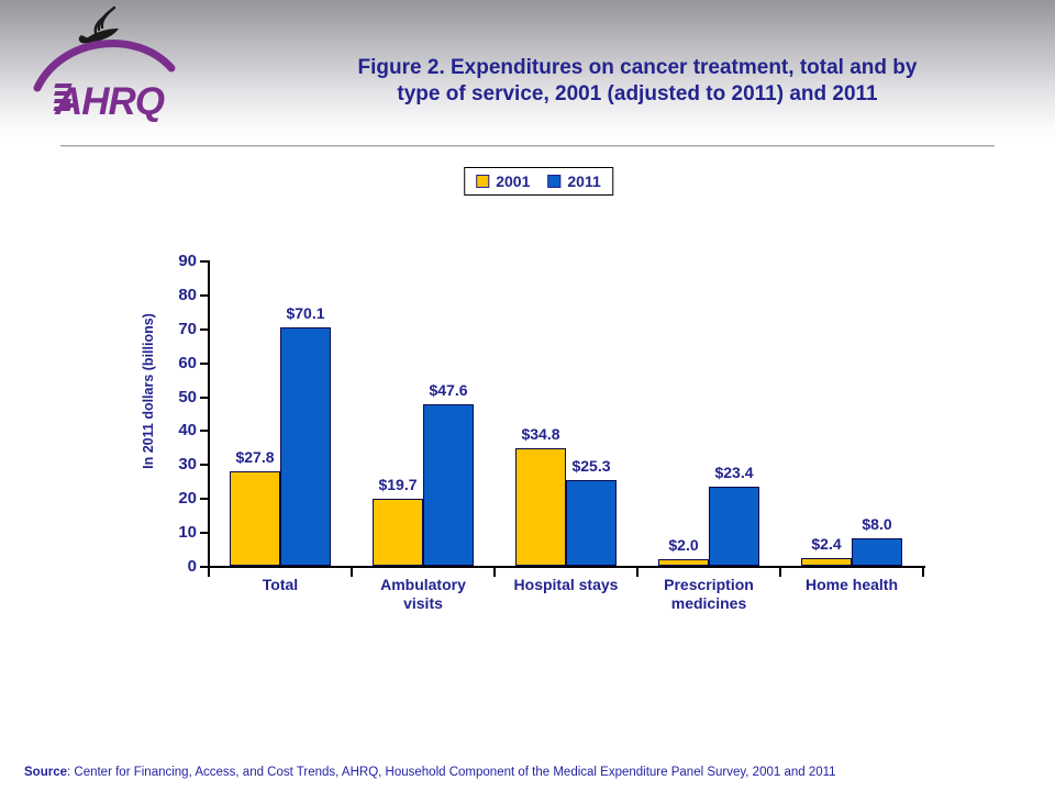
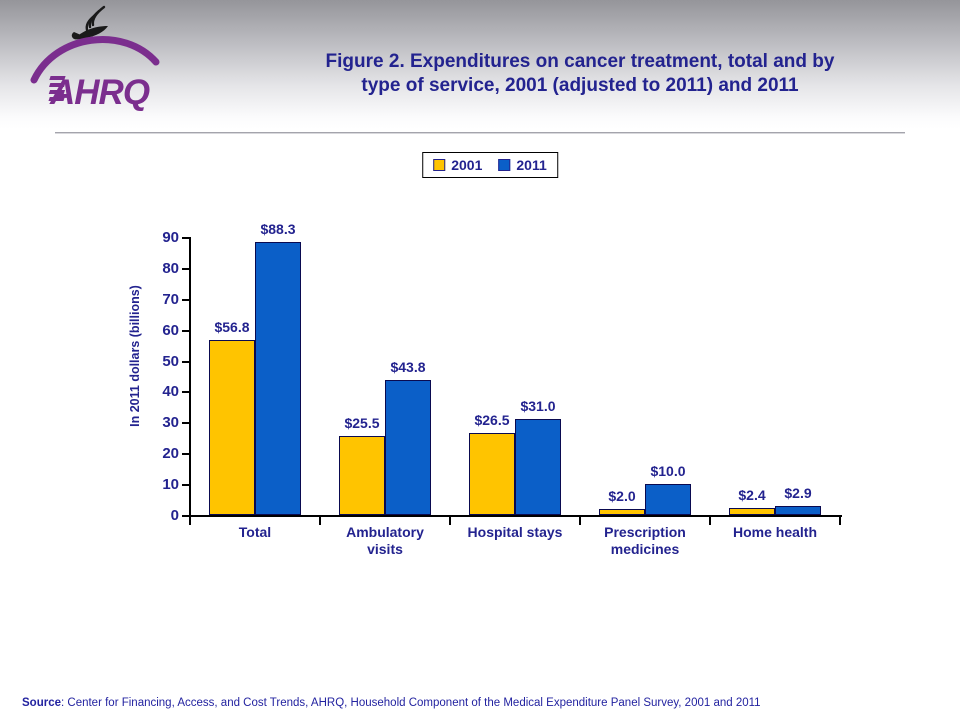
2001/Total: $27.8 -> $56.8
2011/Total: $70.1 -> $88.3
2001/Ambulatory visits: $19.7 -> $25.5
2011/Ambulatory visits: $47.6 -> $43.8
2001/Hospital stays: $34.8 -> $26.5
2011/Hospital stays: $25.3 -> $31.0
2011/Prescription medicines: $23.4 -> $10.0
2011/Home health: $8.0 -> $2.9
